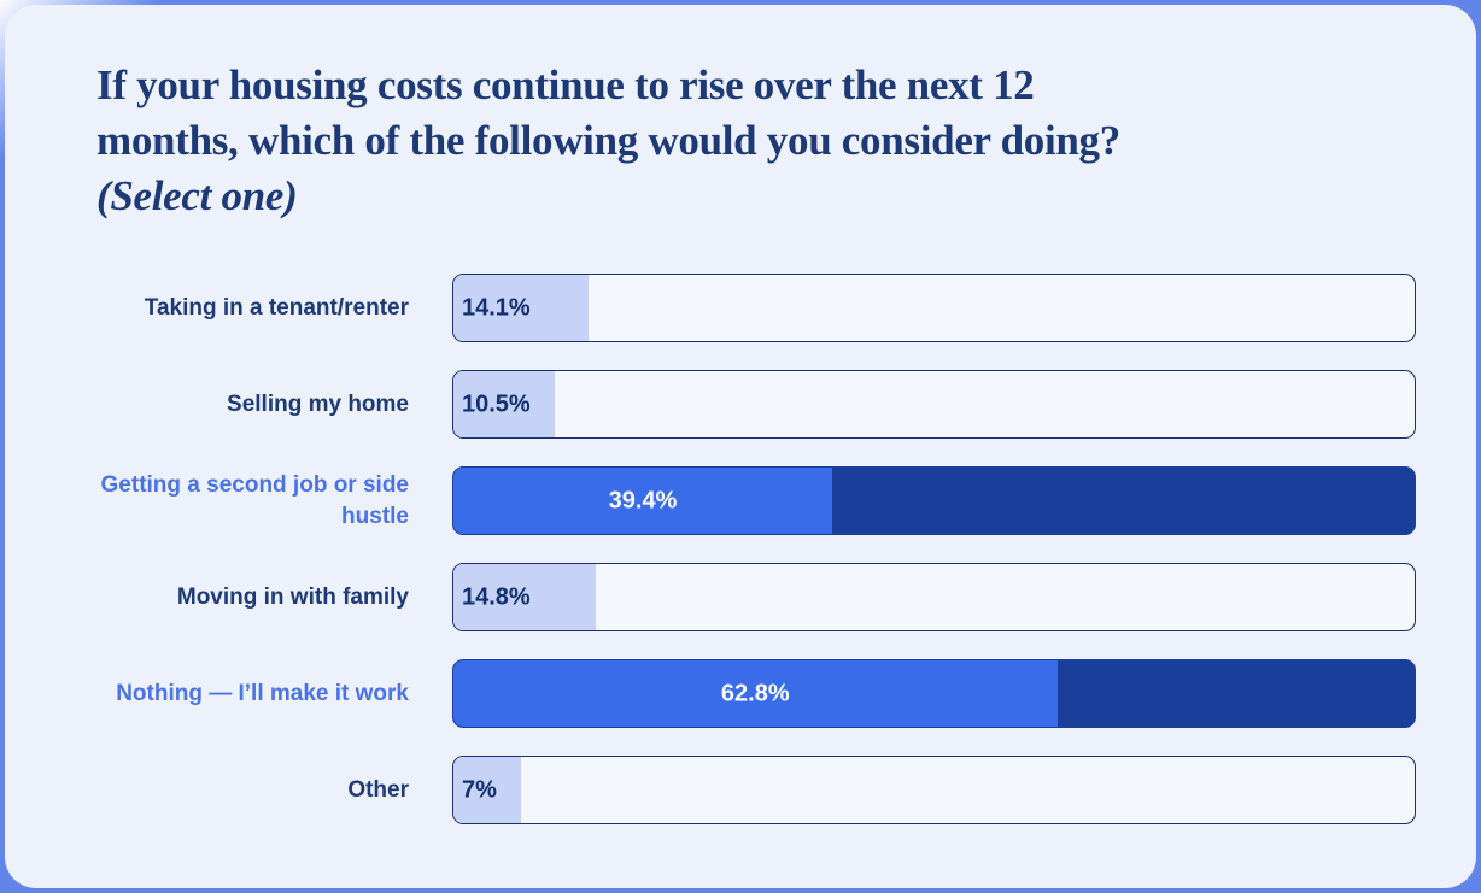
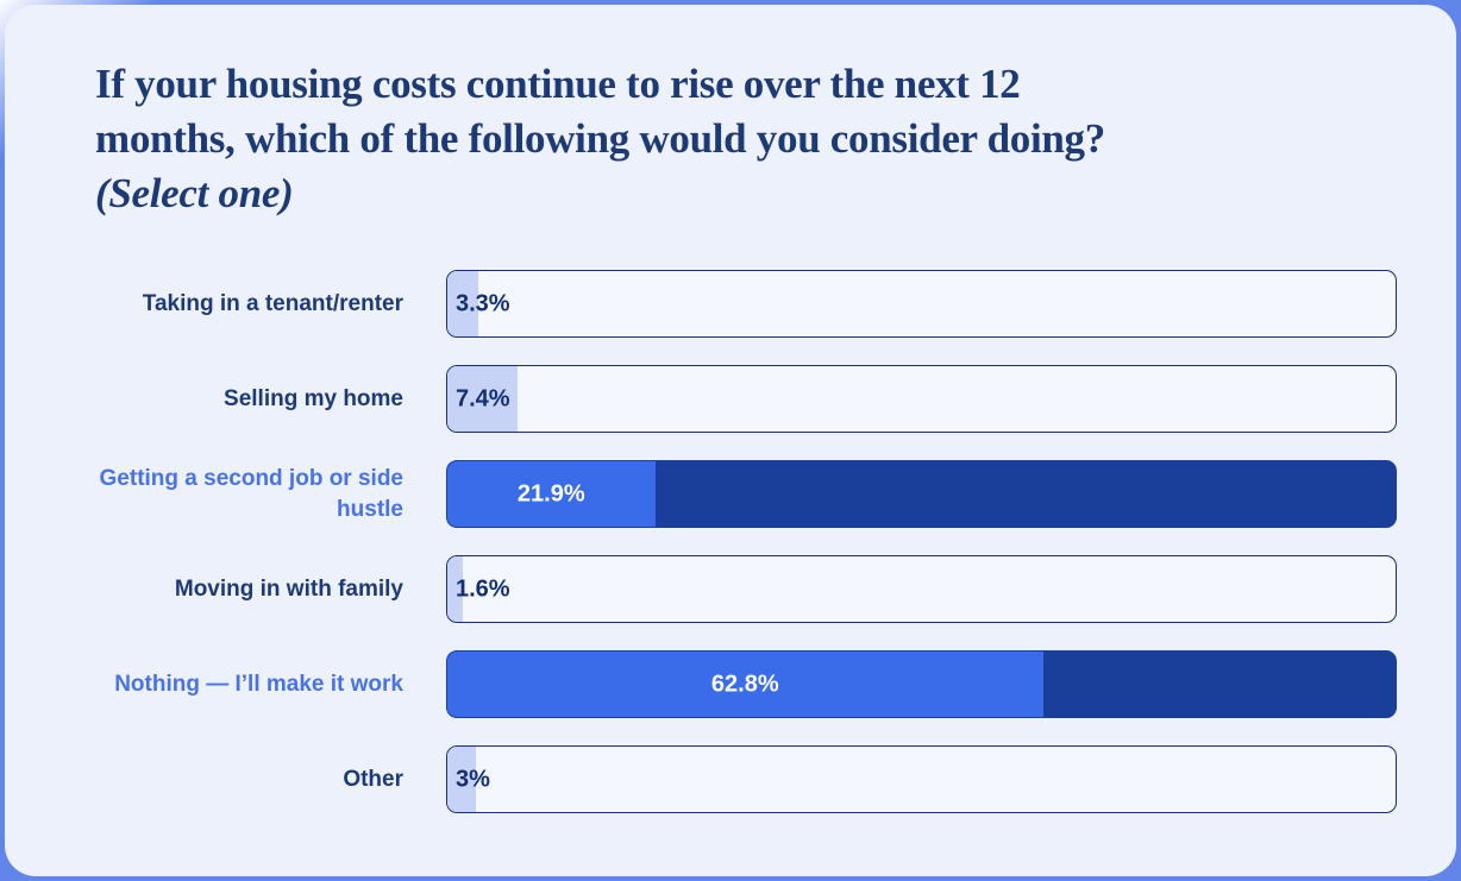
Taking in a tenant/renter: 14.1% -> 3.3%
Selling my home: 10.5% -> 7.4%
Getting a second job or side hustle: 39.4% -> 21.9%
Moving in with family: 14.8% -> 1.6%
Other: 7% -> 3%
